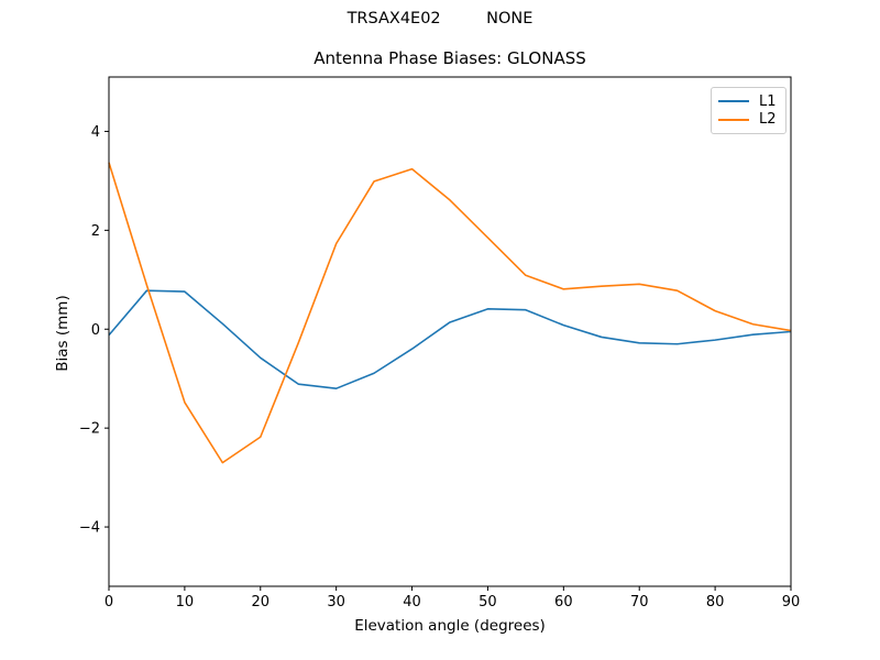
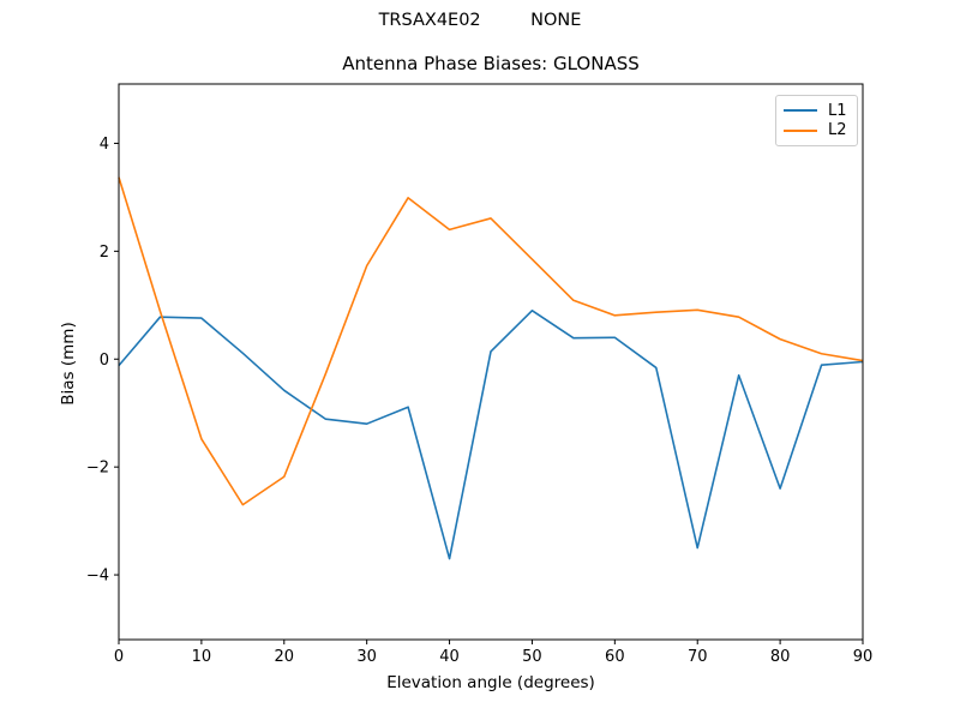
L1/40: -0.4 -> -3.7
L2/40: 3.2 -> 2.4
L1/50: 0.4 -> 0.9
L1/60: 0.1 -> 0.4
L1/70: -0.3 -> -3.5
L1/80: -0.2 -> -2.4
